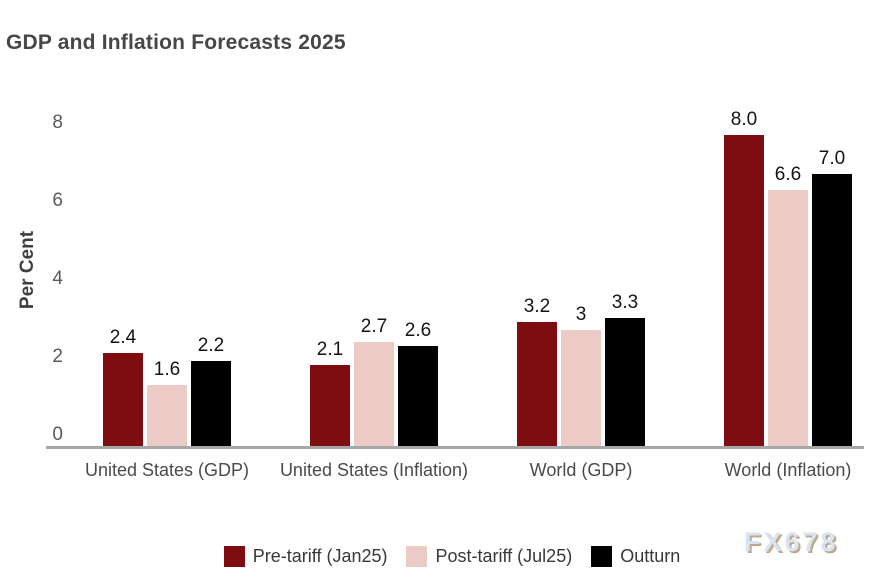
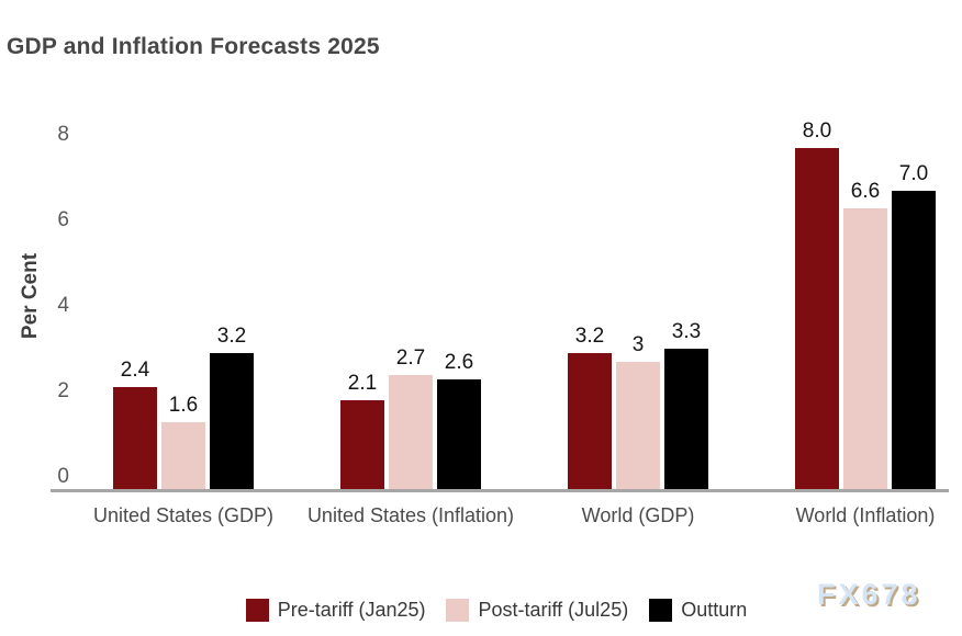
Outturn/United States (GDP): 2.2 -> 3.2
